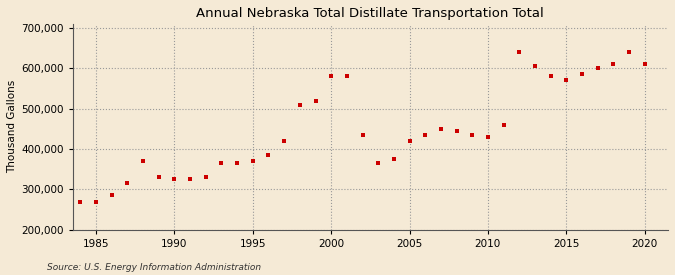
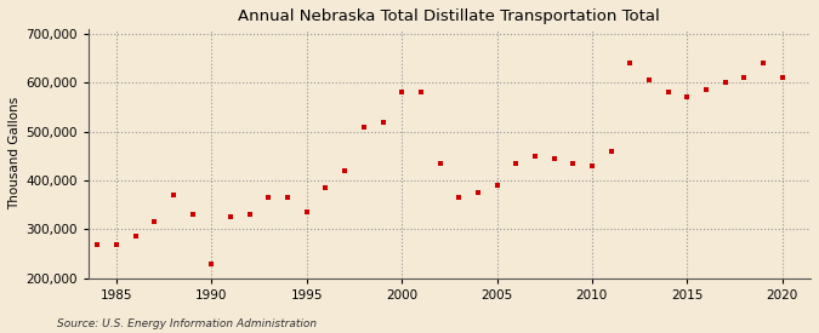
1990: 325,000 -> 230,000
1995: 370,000 -> 335,000
2005: 420,000 -> 390,000
